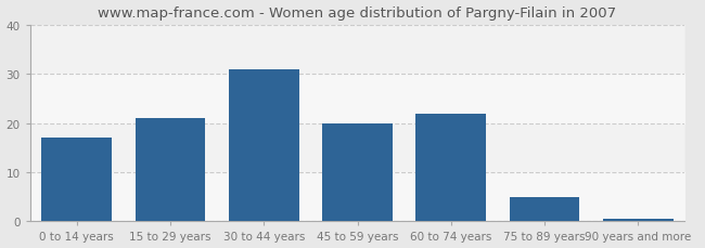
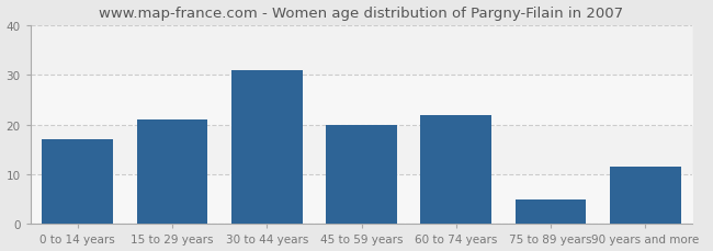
90 years and more: 0.5 -> 11.5
